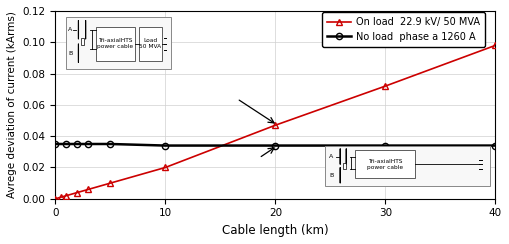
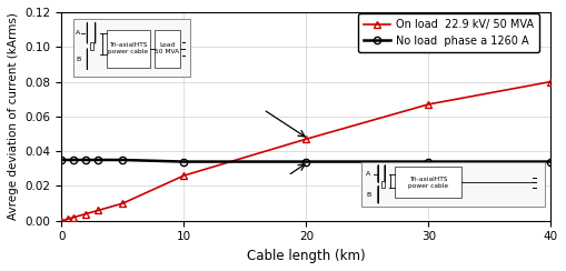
On load 22.9 kV/ 50 MVA/10: 0.020 -> 0.026
On load 22.9 kV/ 50 MVA/30: 0.072 -> 0.067
On load 22.9 kV/ 50 MVA/40: 0.098 -> 0.080
